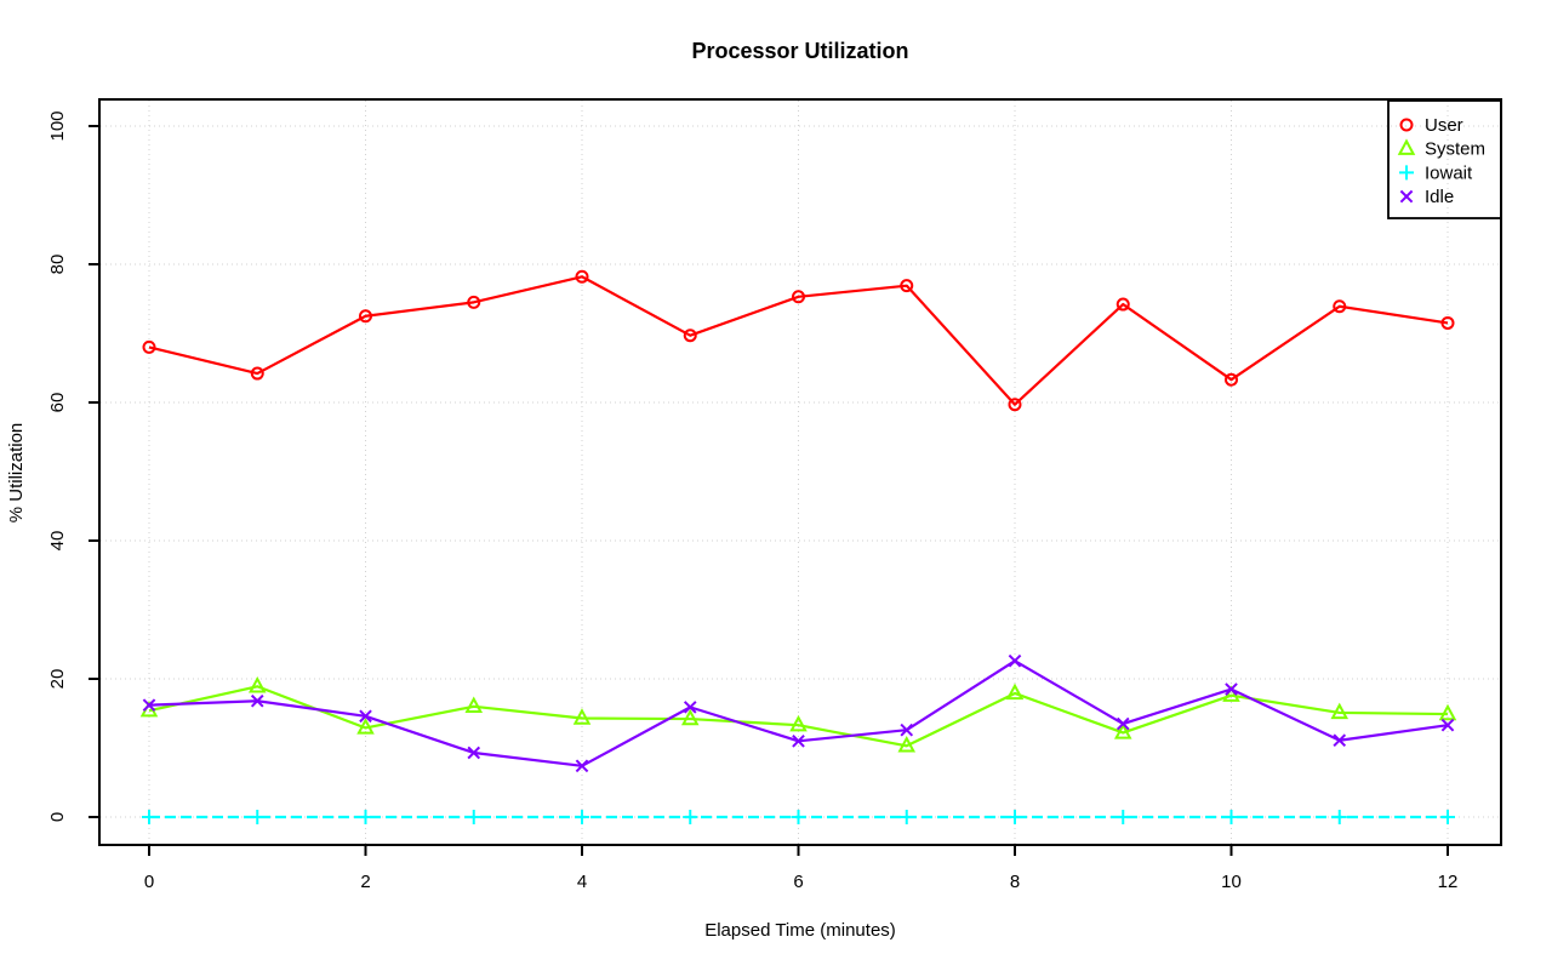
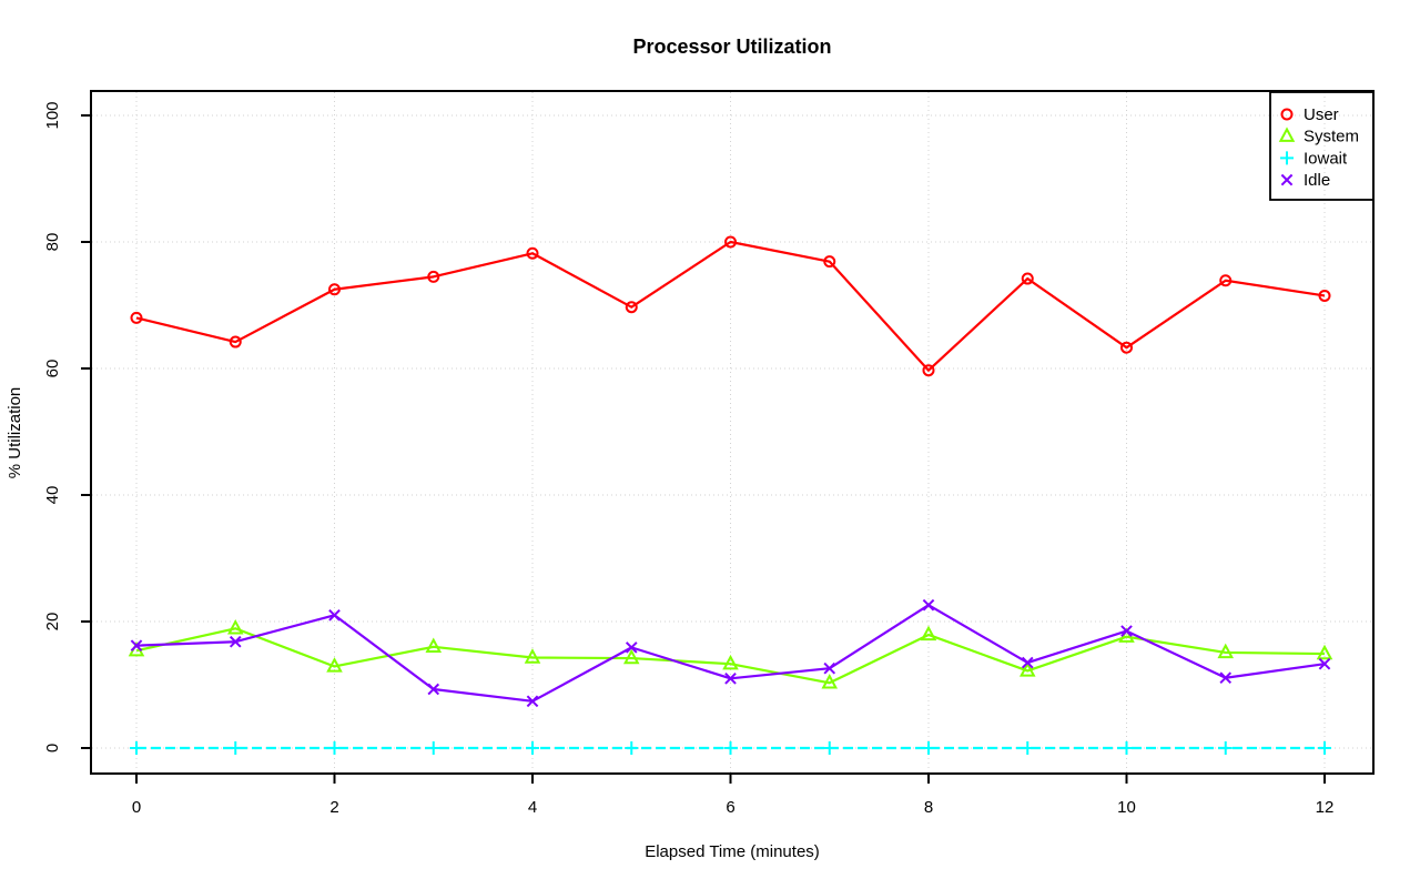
Idle/2: 15 -> 21
User/6: 75 -> 80
